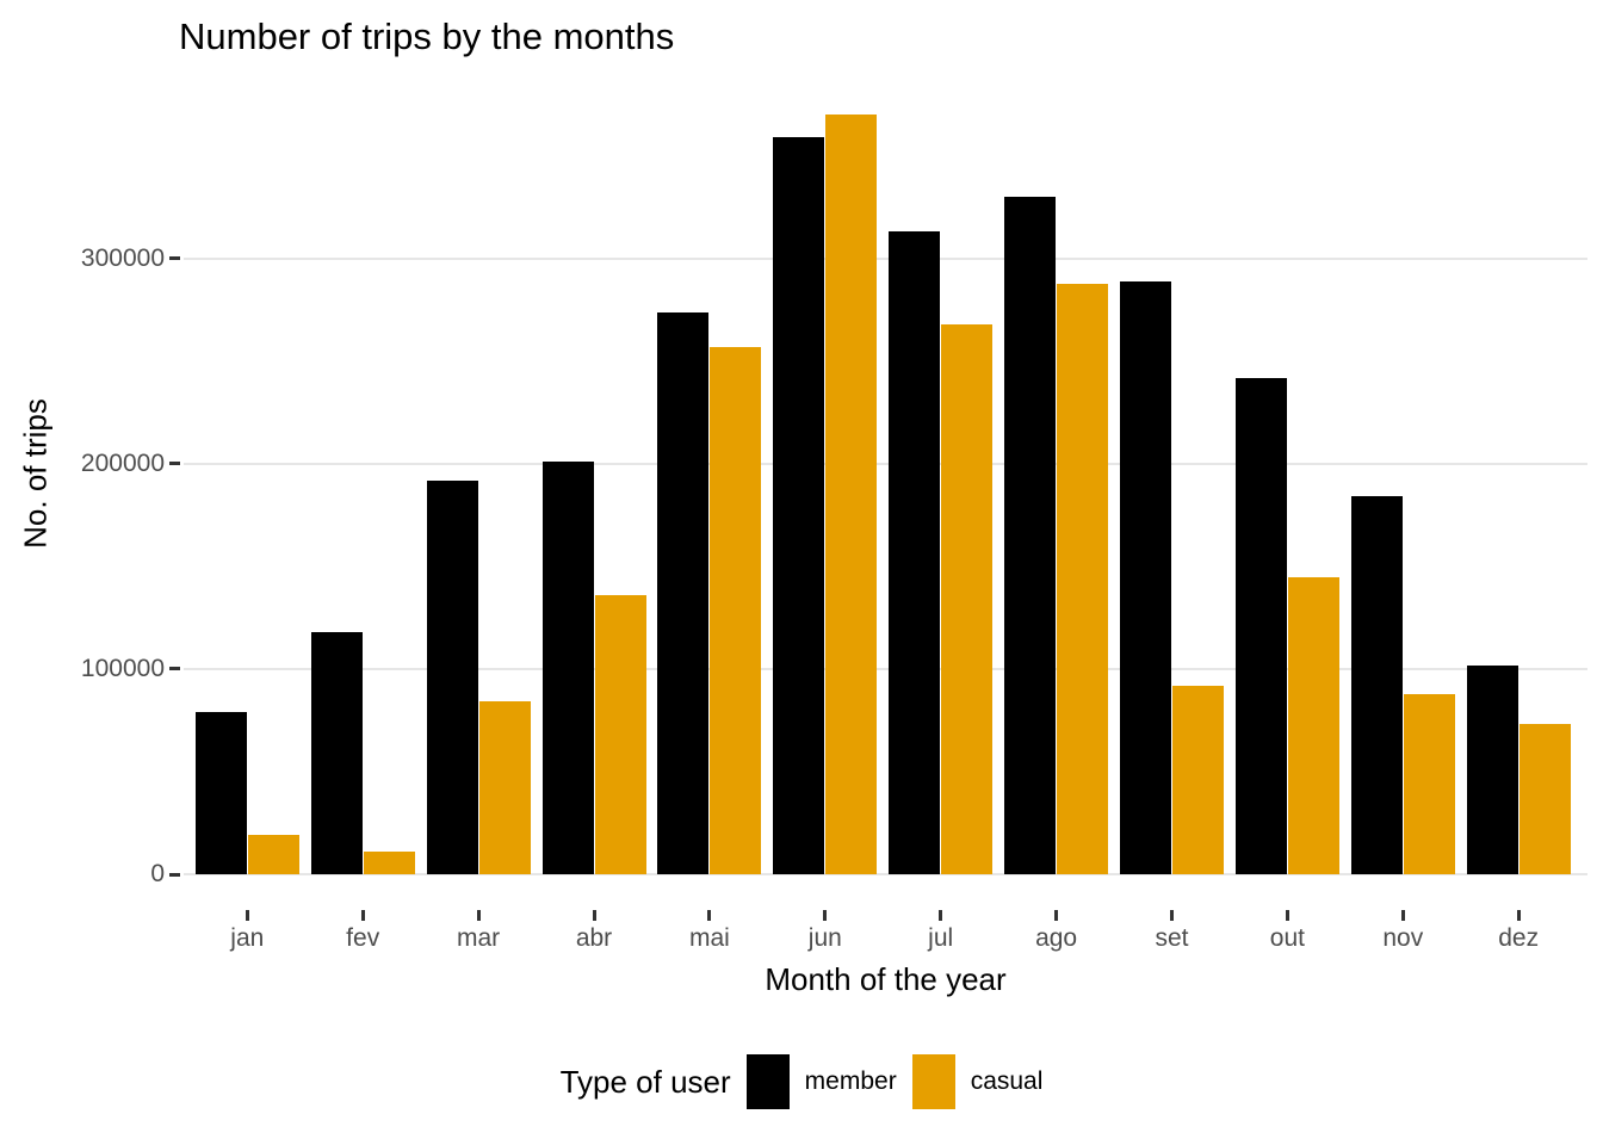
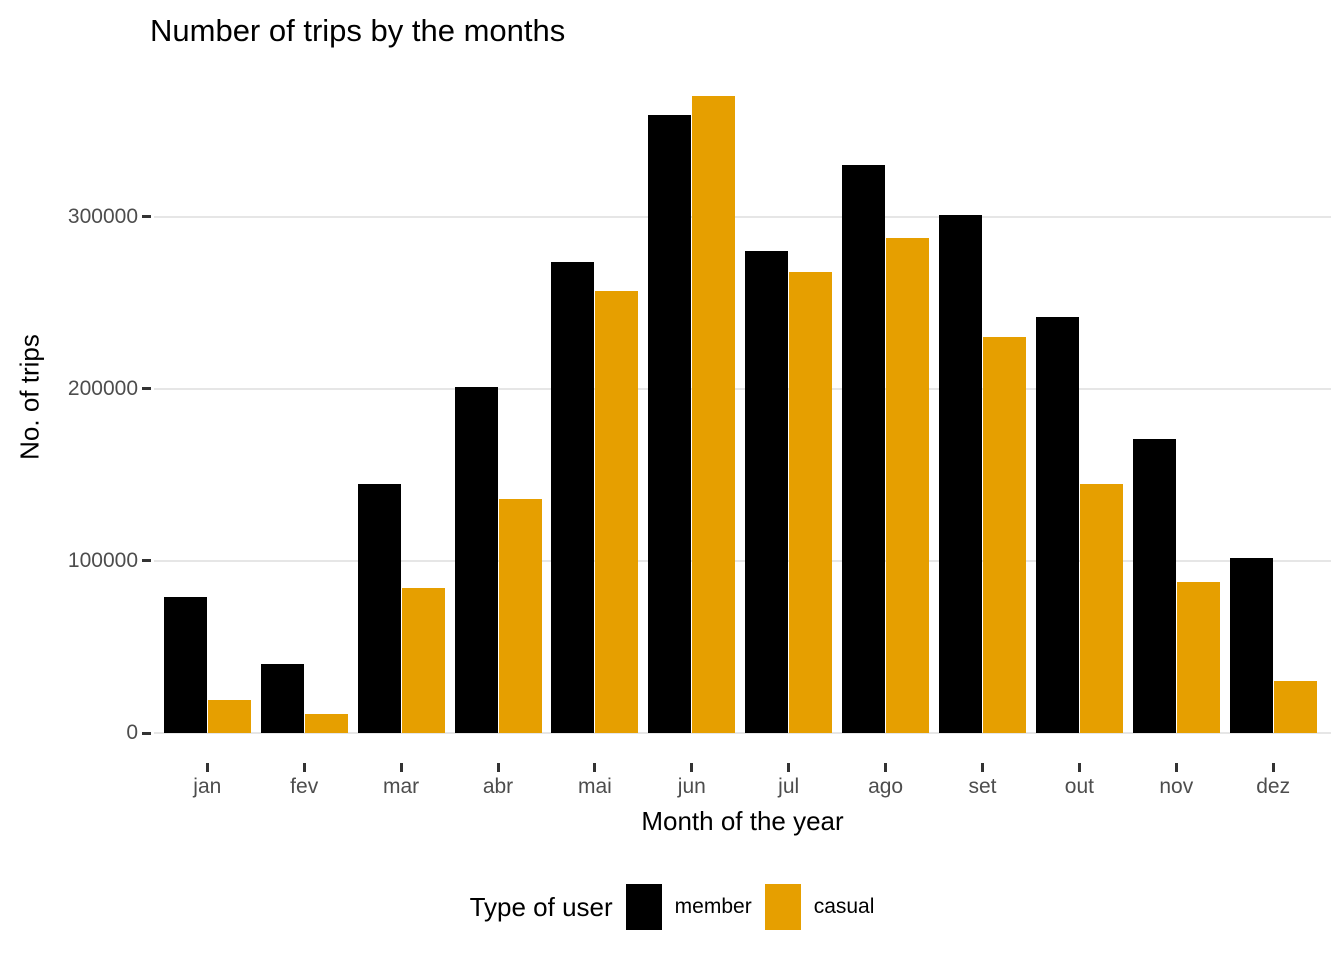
member/fev: 118000 -> 40000
member/mar: 192000 -> 145000
member/jul: 313000 -> 280000
member/set: 289000 -> 301000
casual/set: 92000 -> 230000
member/nov: 184000 -> 171000
casual/dez: 73000 -> 30000
